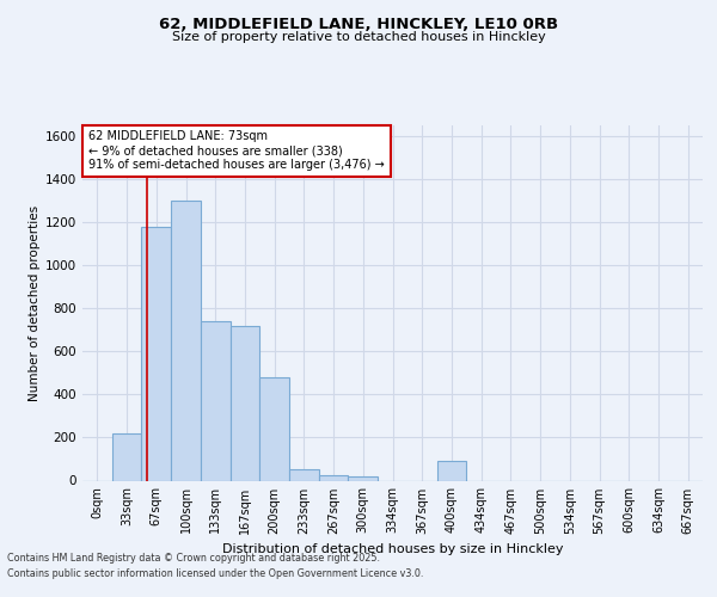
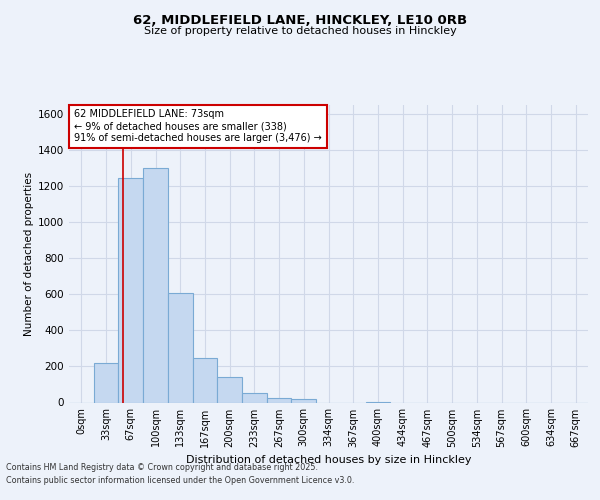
67sqm: 1180 -> 1240
133sqm: 740 -> 600
167sqm: 720 -> 240
200sqm: 480 -> 140
400sqm: 90 -> 0
